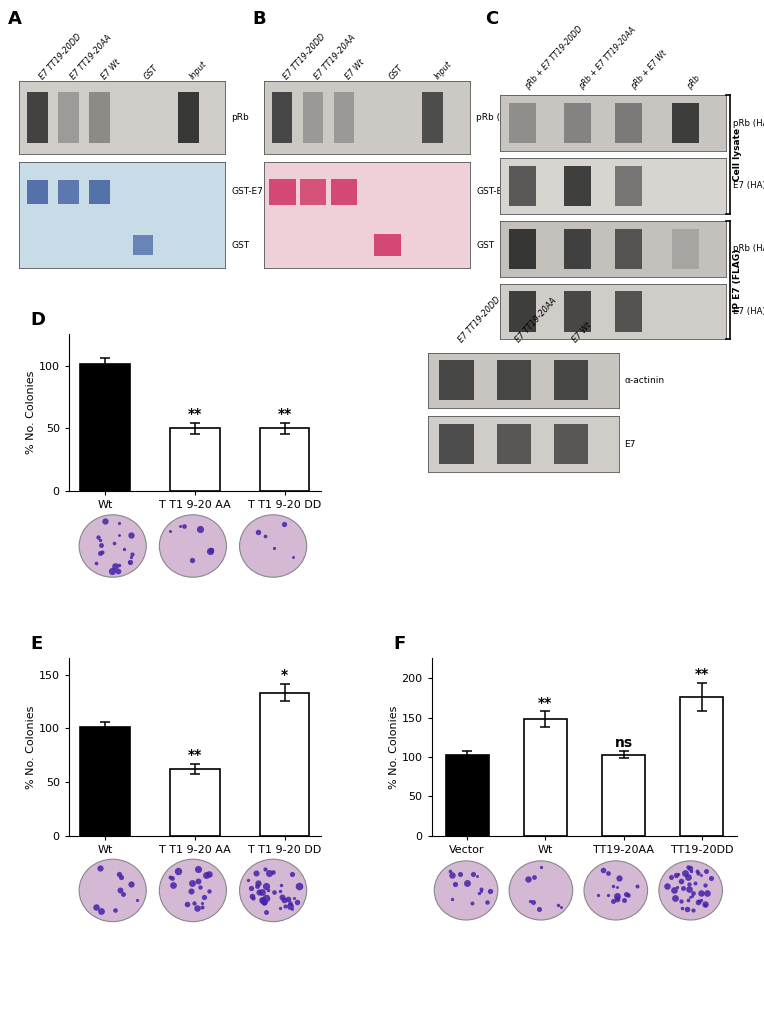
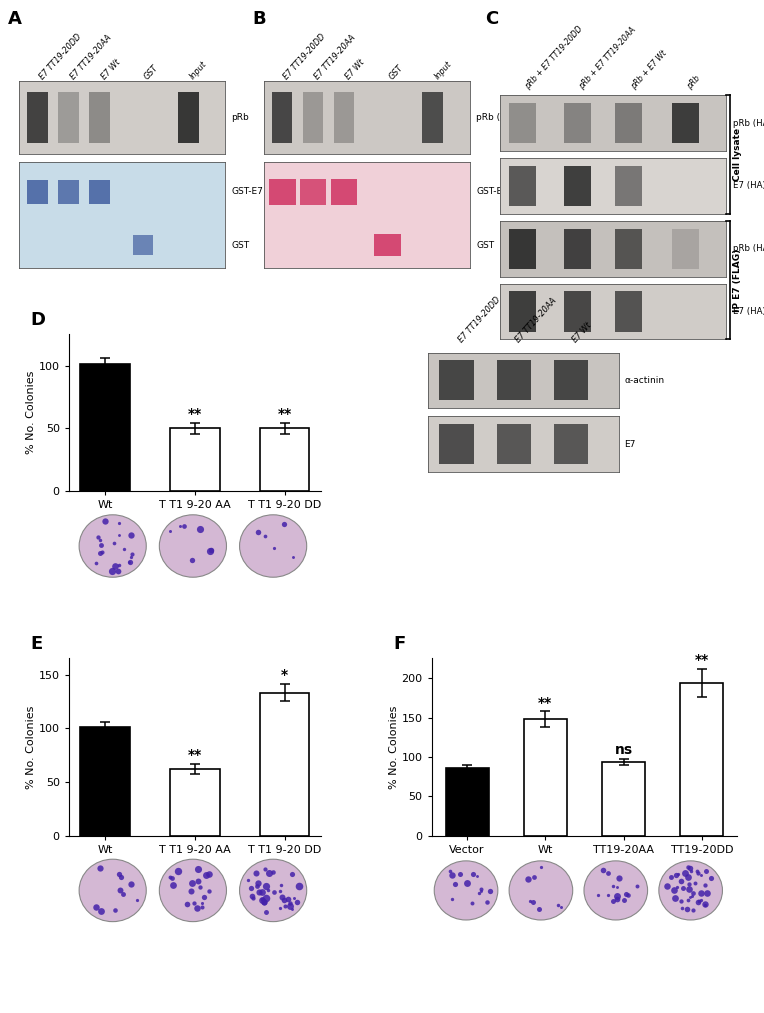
Vector: 103 -> 86
TT19-20AA: 103 -> 94
TT19-20DD: 176 -> 194
